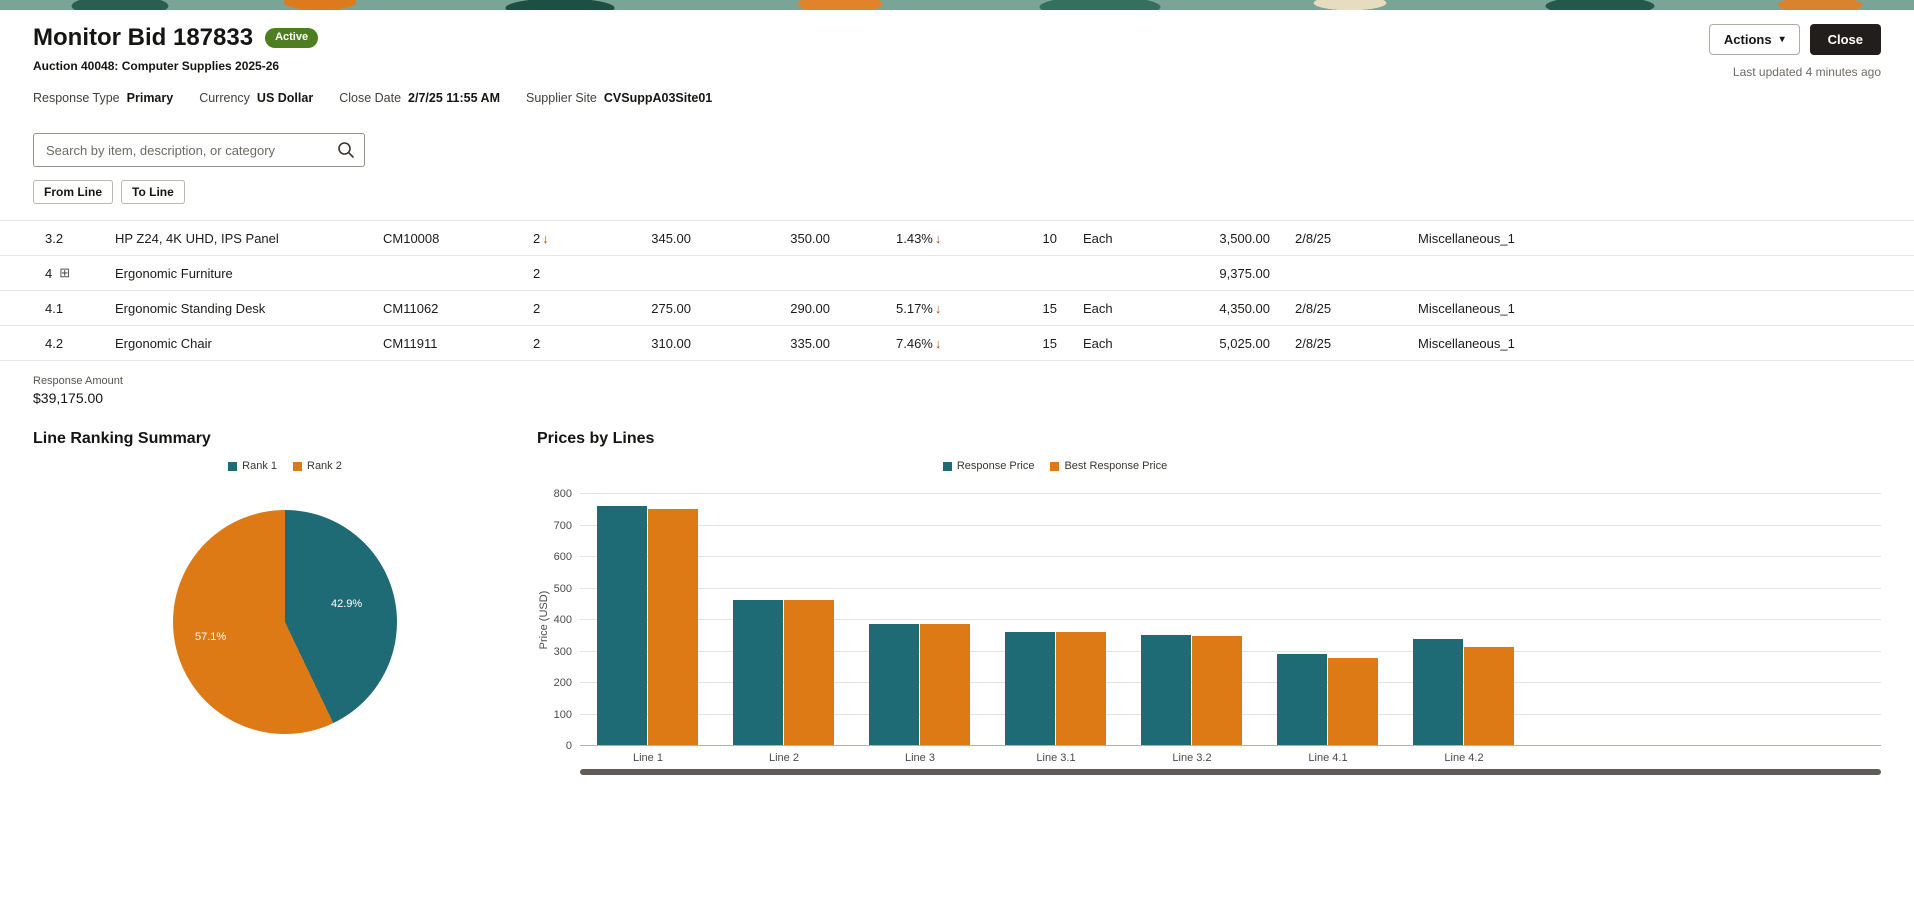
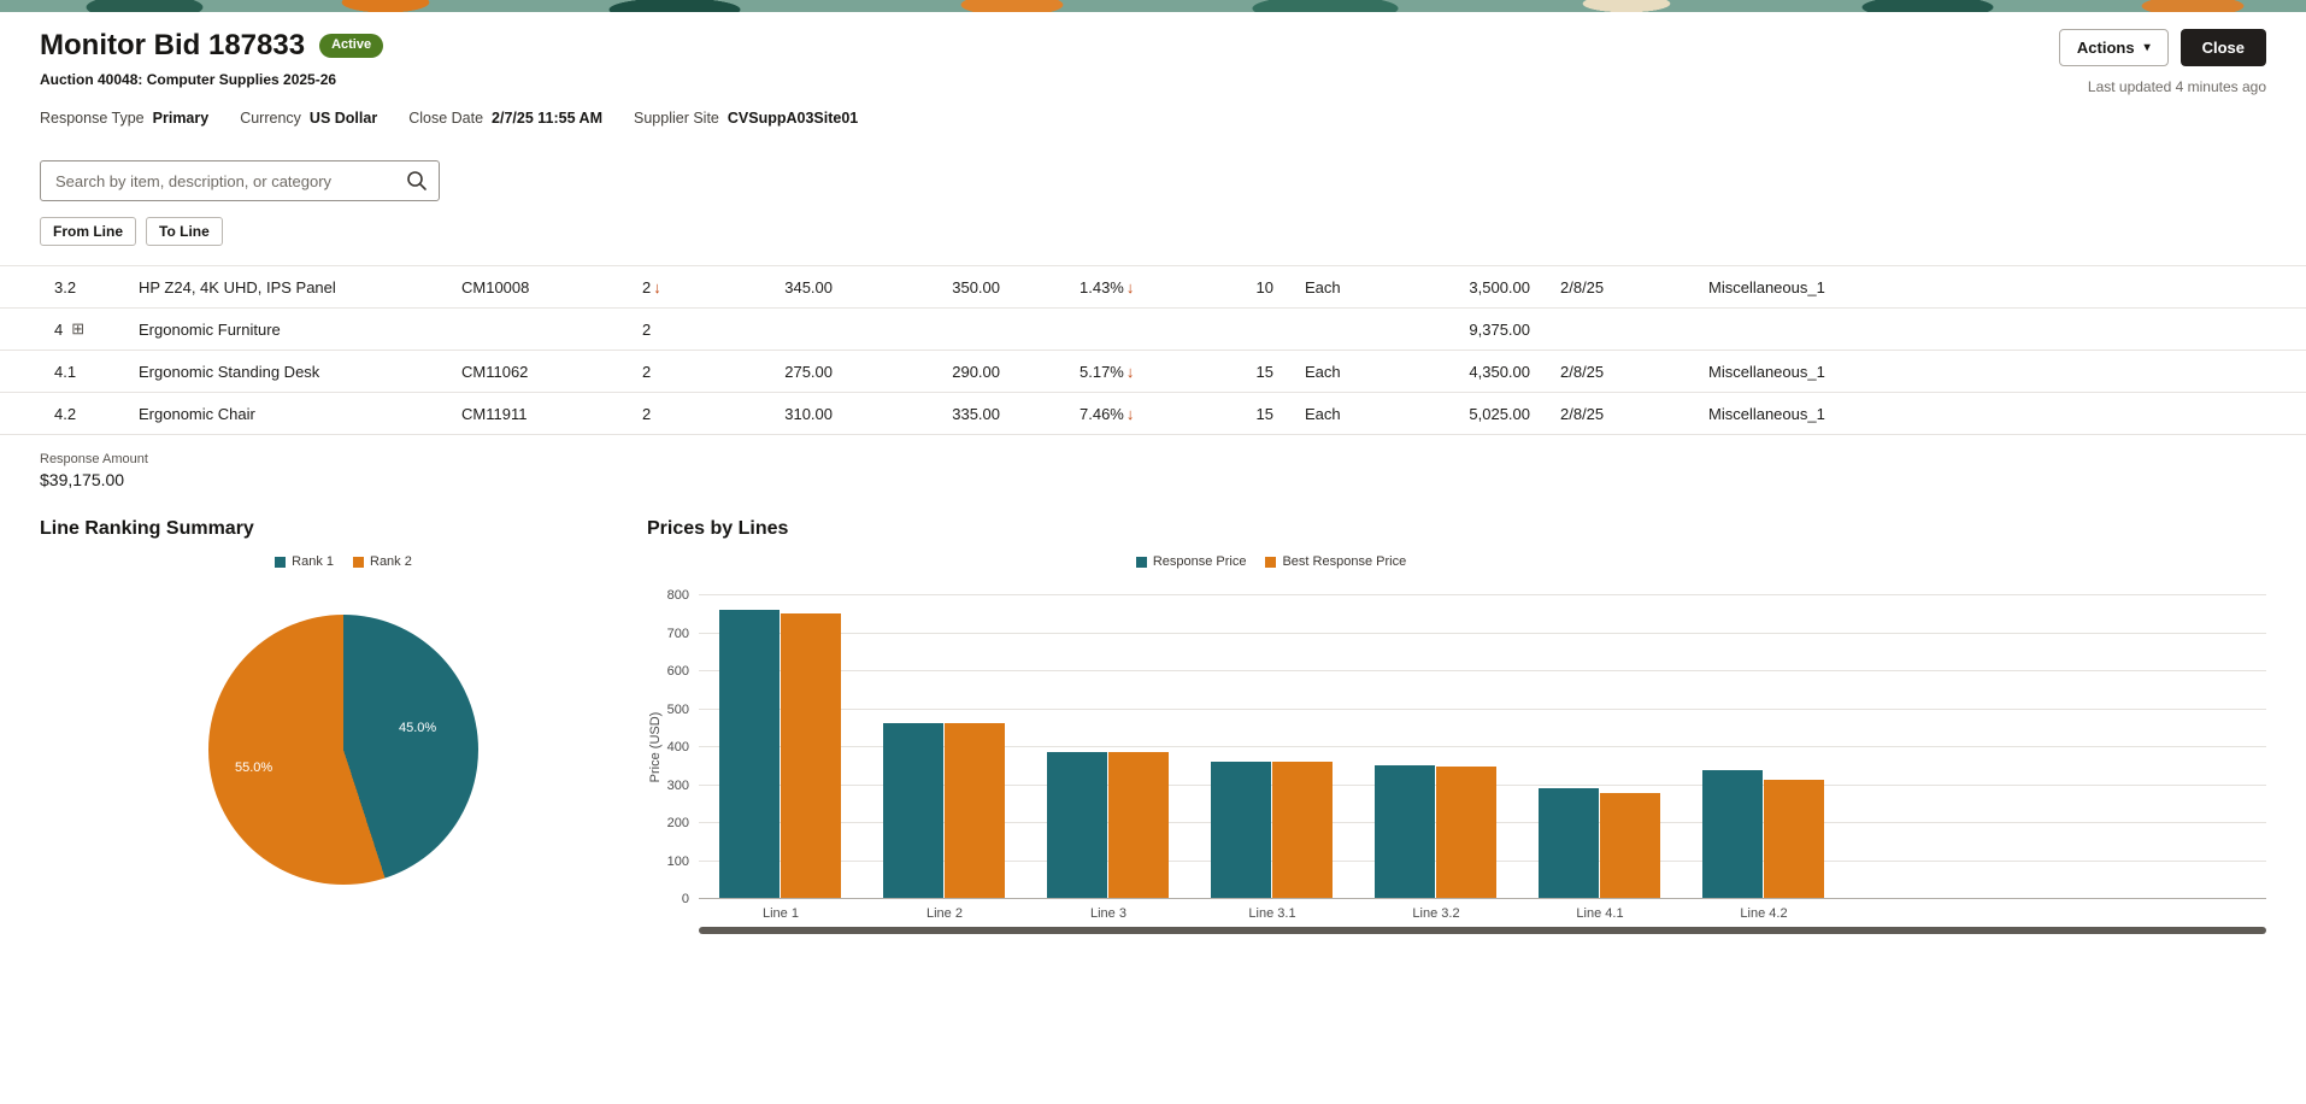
Line Ranking Summary/Rank 1: 42.9% -> 45.0%
Line Ranking Summary/Rank 2: 57.1% -> 55.0%
